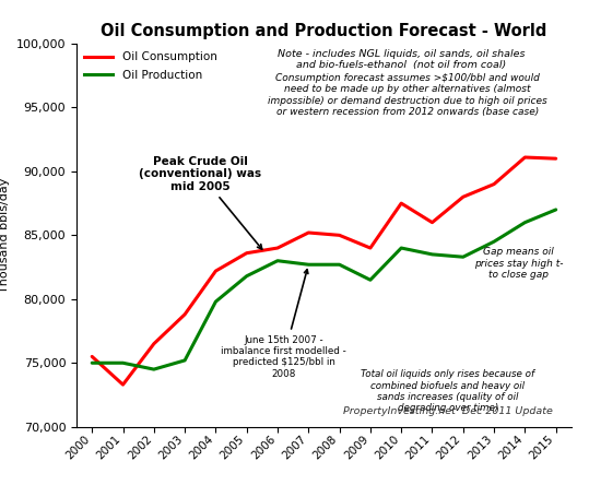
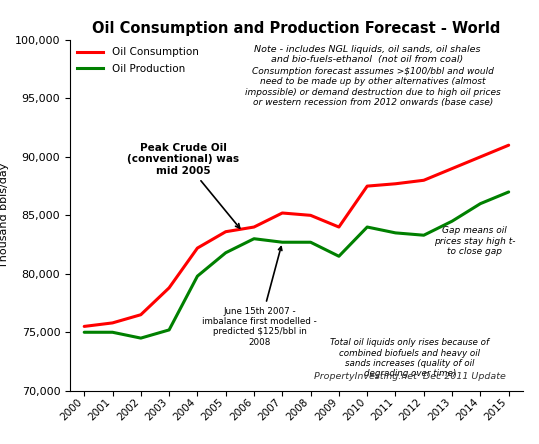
Oil Consumption/2001: 73,300 -> 75,800
Oil Consumption/2011: 86,000 -> 87,700
Oil Consumption/2014: 91,100 -> 90,000
